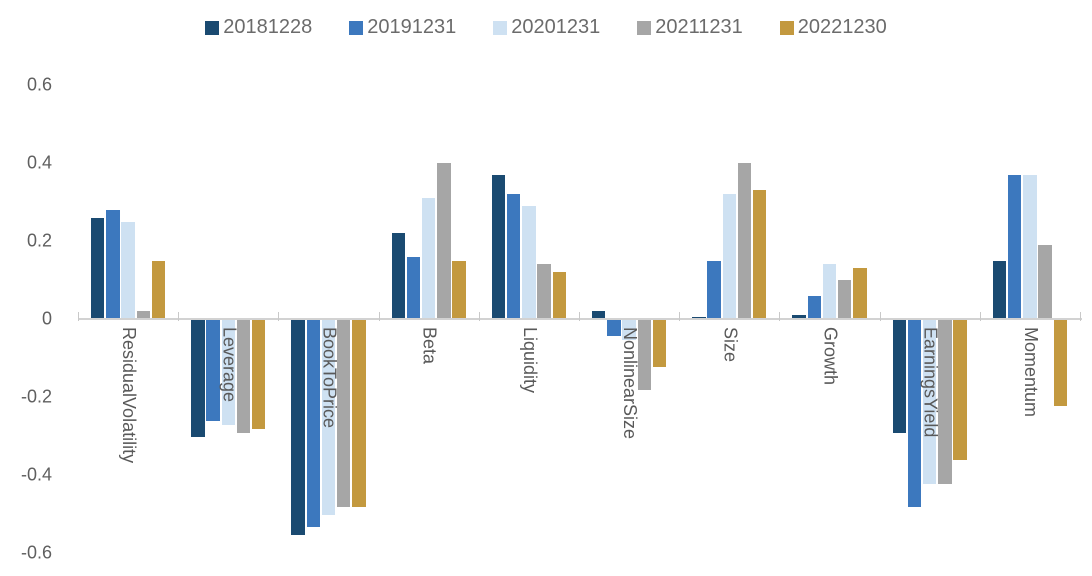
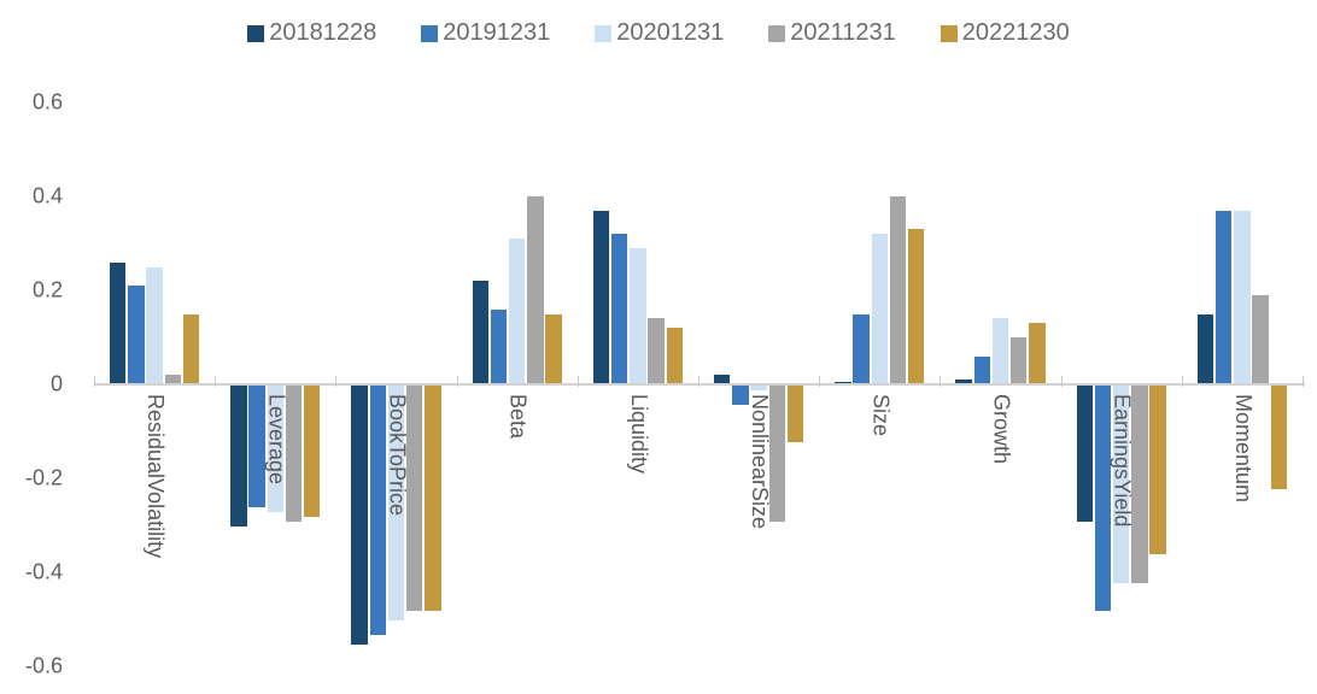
20191231/ResidualVolatility: 0.28 -> 0.21
20201231/NonlinearSize: -0.05 -> -0.01
20211231/NonlinearSize: -0.18 -> -0.29
